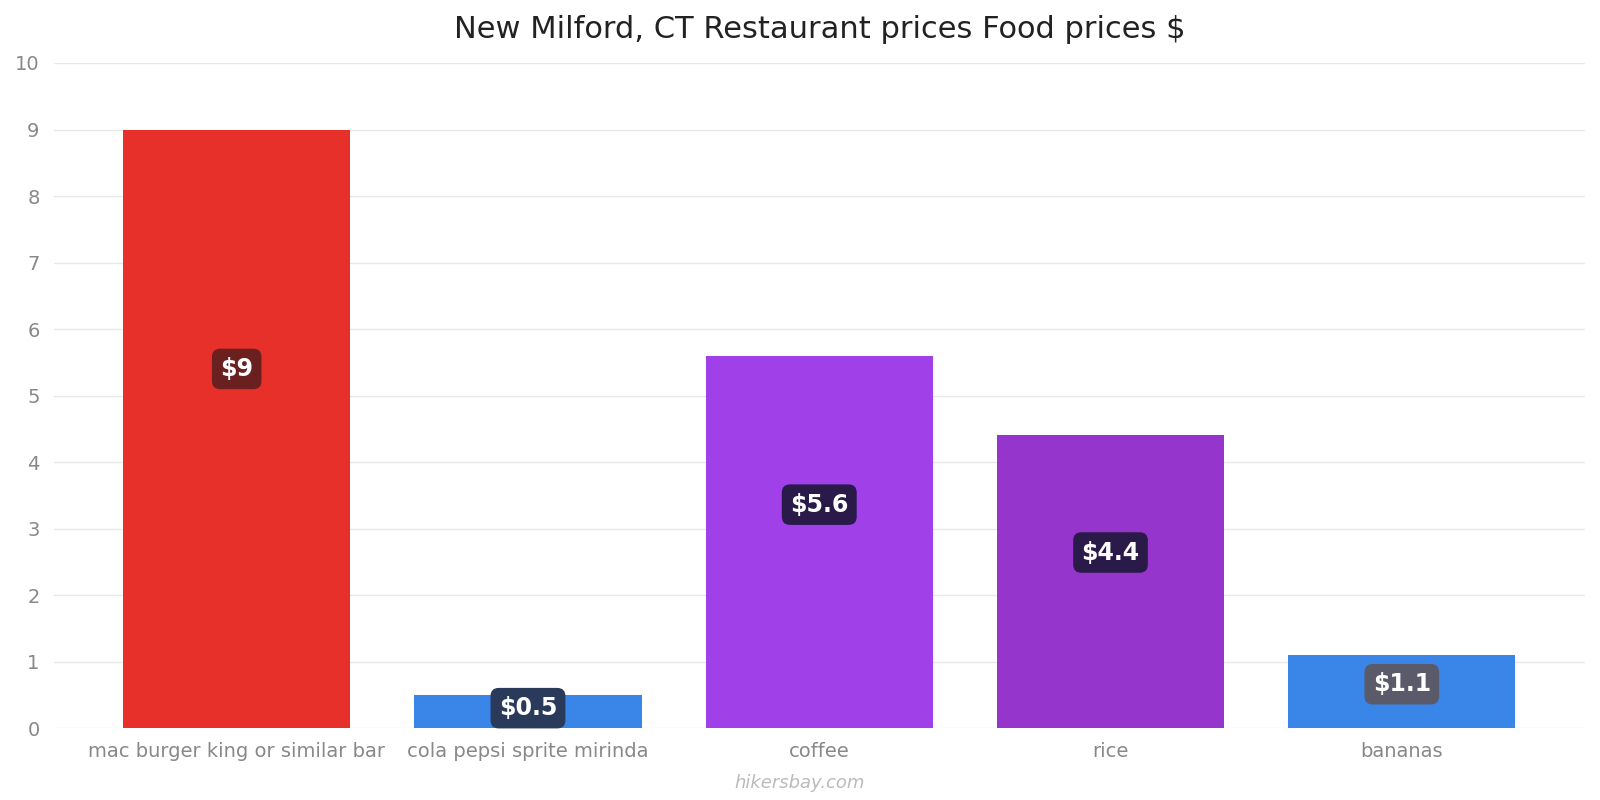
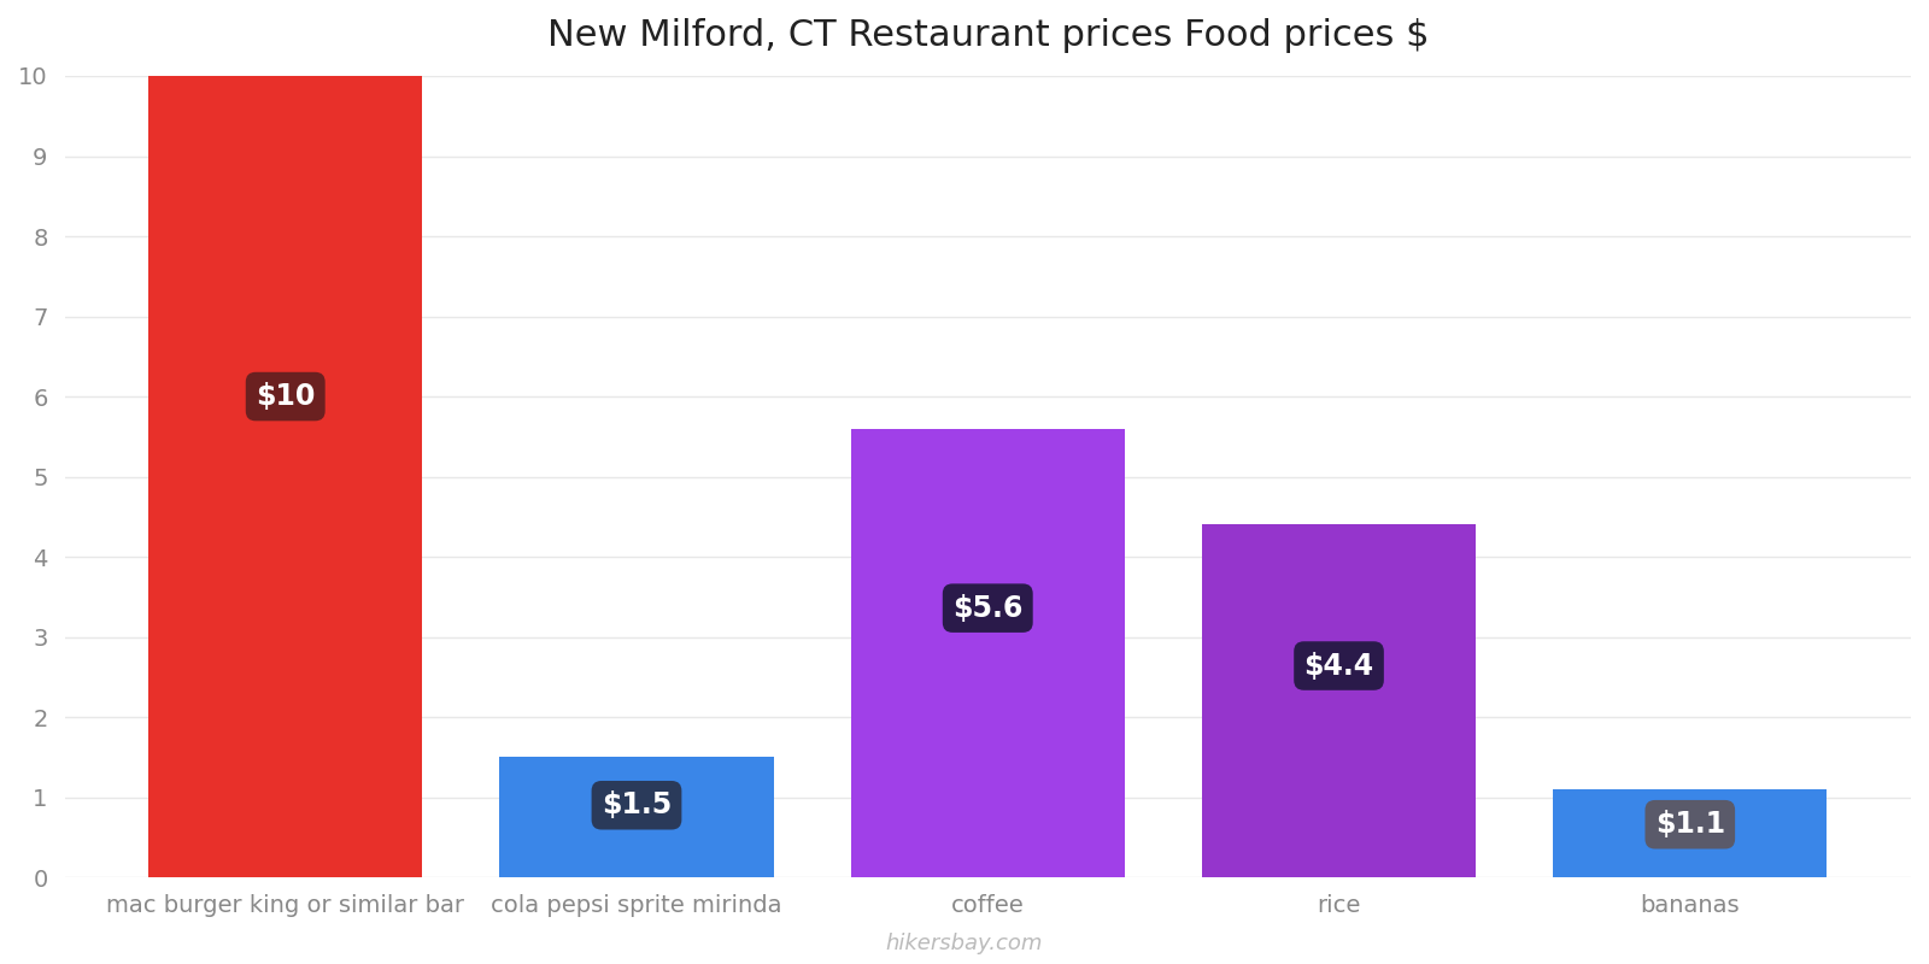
mac burger king or similar bar: $9 -> $10
cola pepsi sprite mirinda: $0.5 -> $1.5
